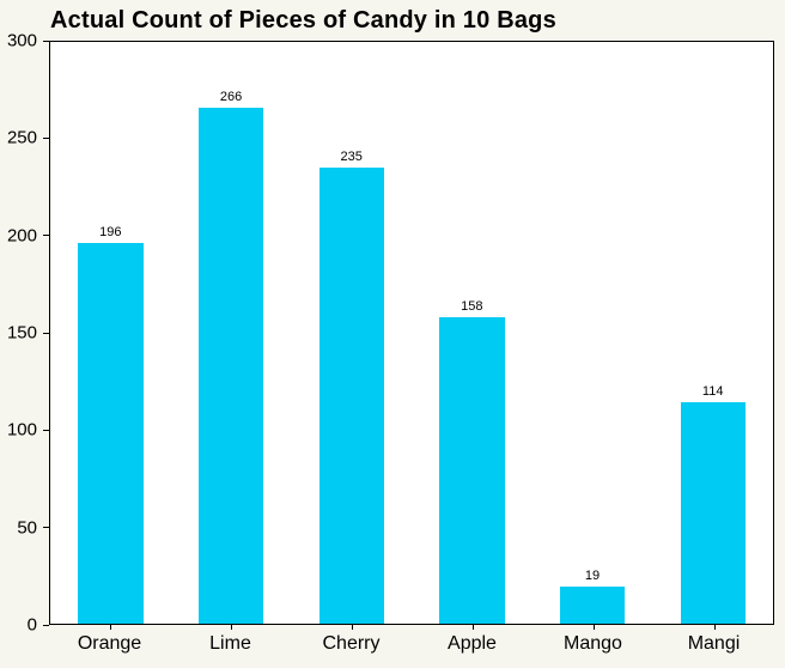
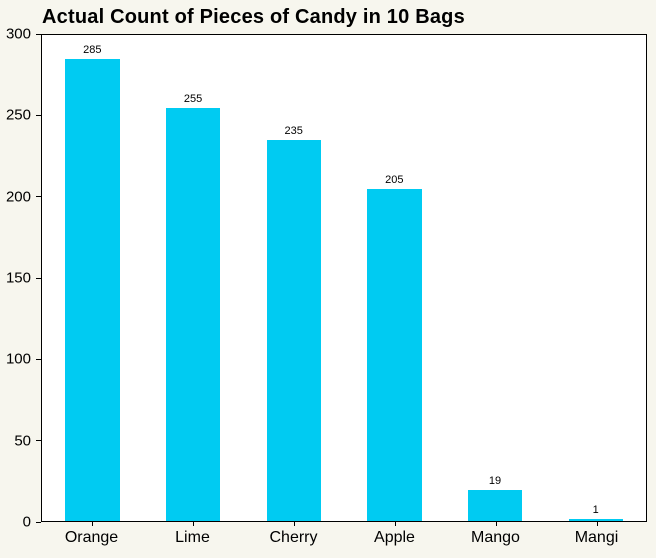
Orange: 196 -> 285
Lime: 266 -> 255
Apple: 158 -> 205
Mangi: 114 -> 1
